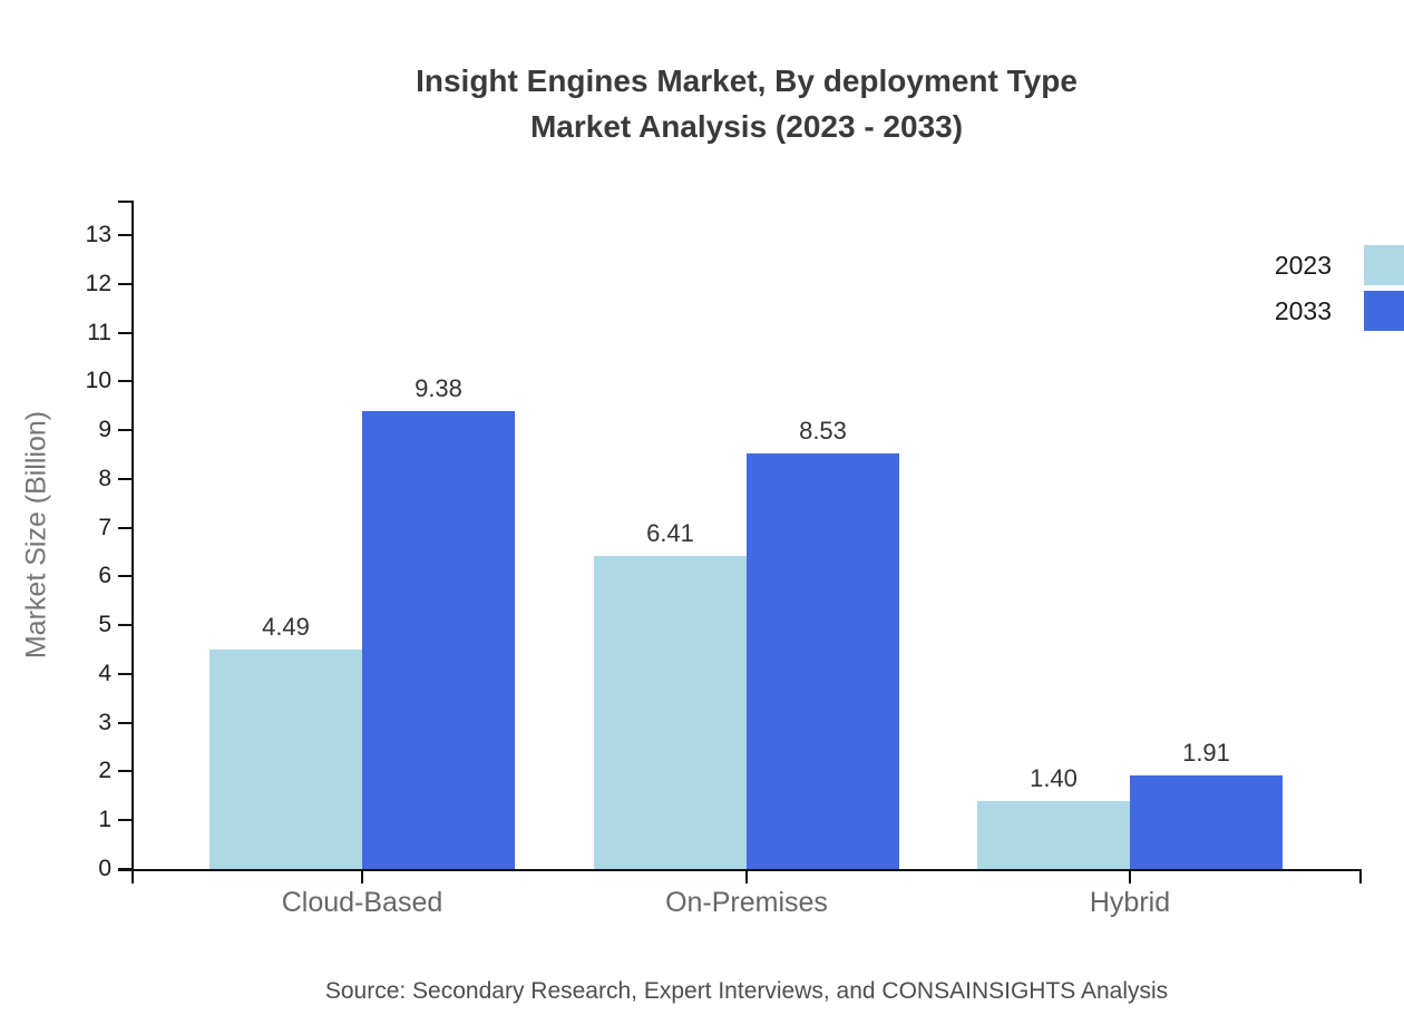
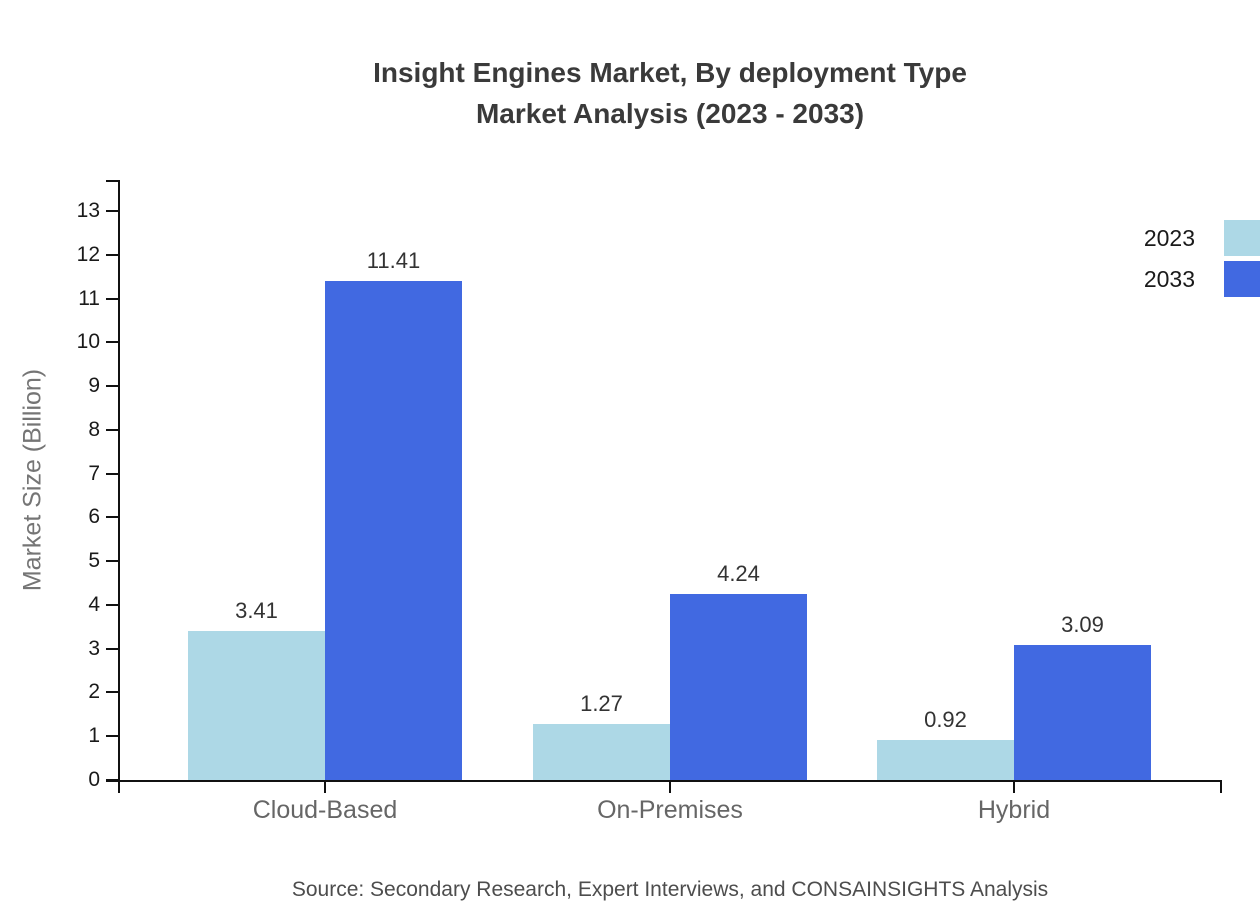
2023/Cloud-Based: 4.49 -> 3.41
2033/Cloud-Based: 9.38 -> 11.41
2023/On-Premises: 6.41 -> 1.27
2033/On-Premises: 8.53 -> 4.24
2023/Hybrid: 1.40 -> 0.92
2033/Hybrid: 1.91 -> 3.09
